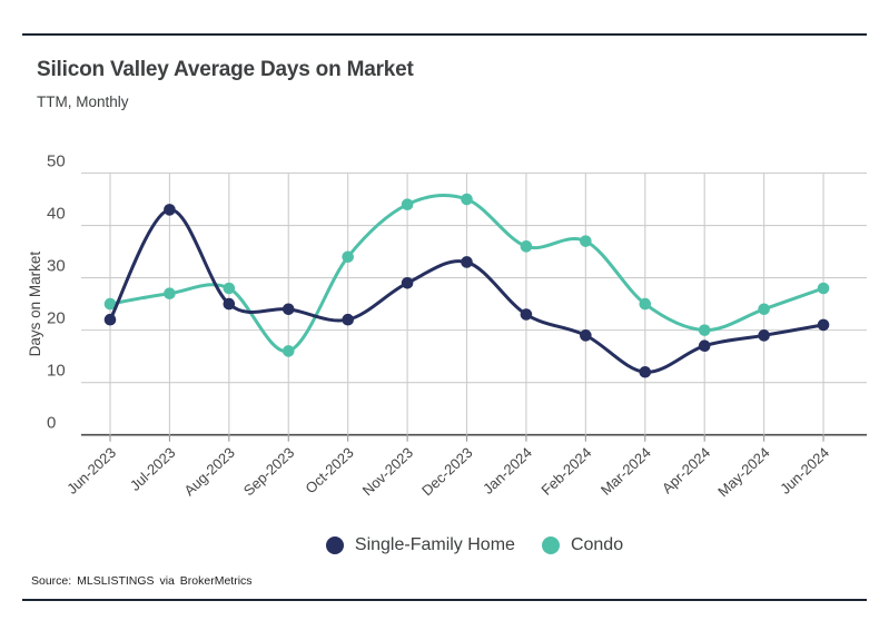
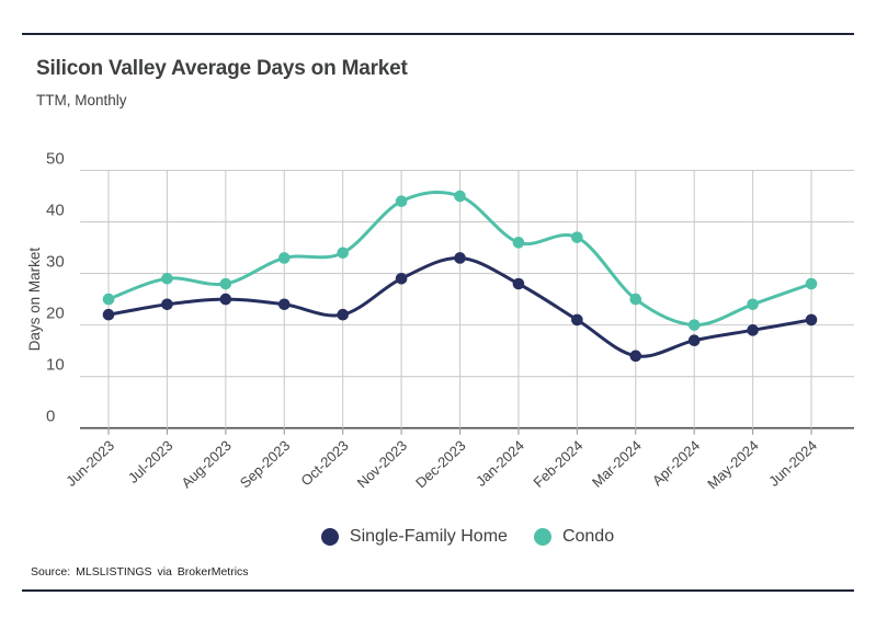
Single-Family Home/Jul-2023: 43 -> 24
Condo/Jul-2023: 27 -> 29
Condo/Sep-2023: 16 -> 33
Single-Family Home/Jan-2024: 23 -> 28
Single-Family Home/Feb-2024: 19 -> 21
Single-Family Home/Mar-2024: 12 -> 14
